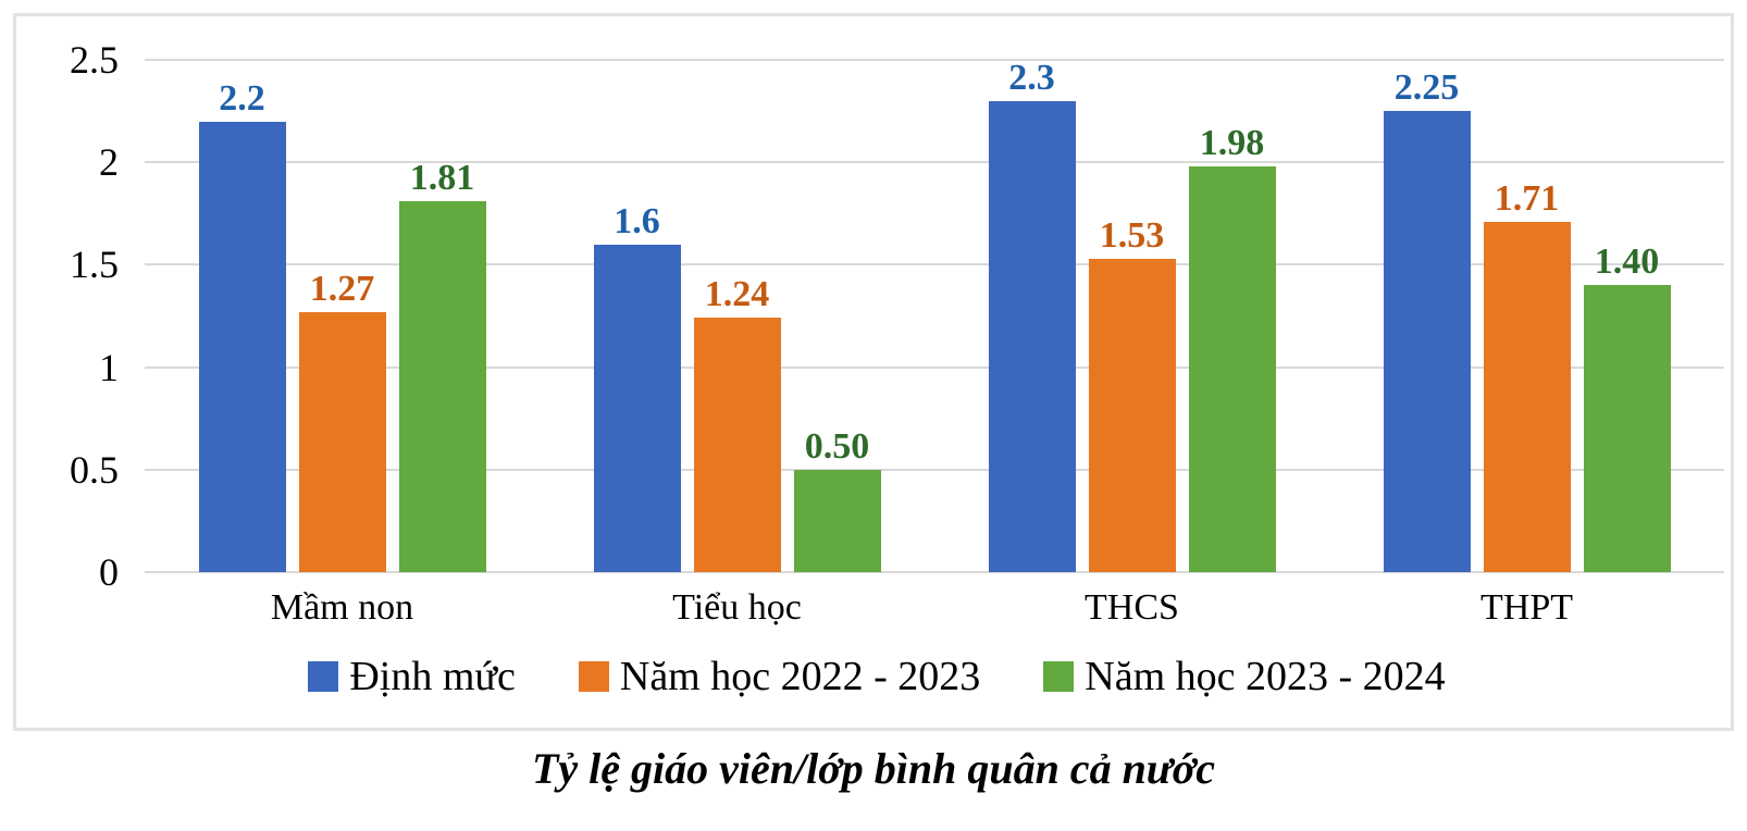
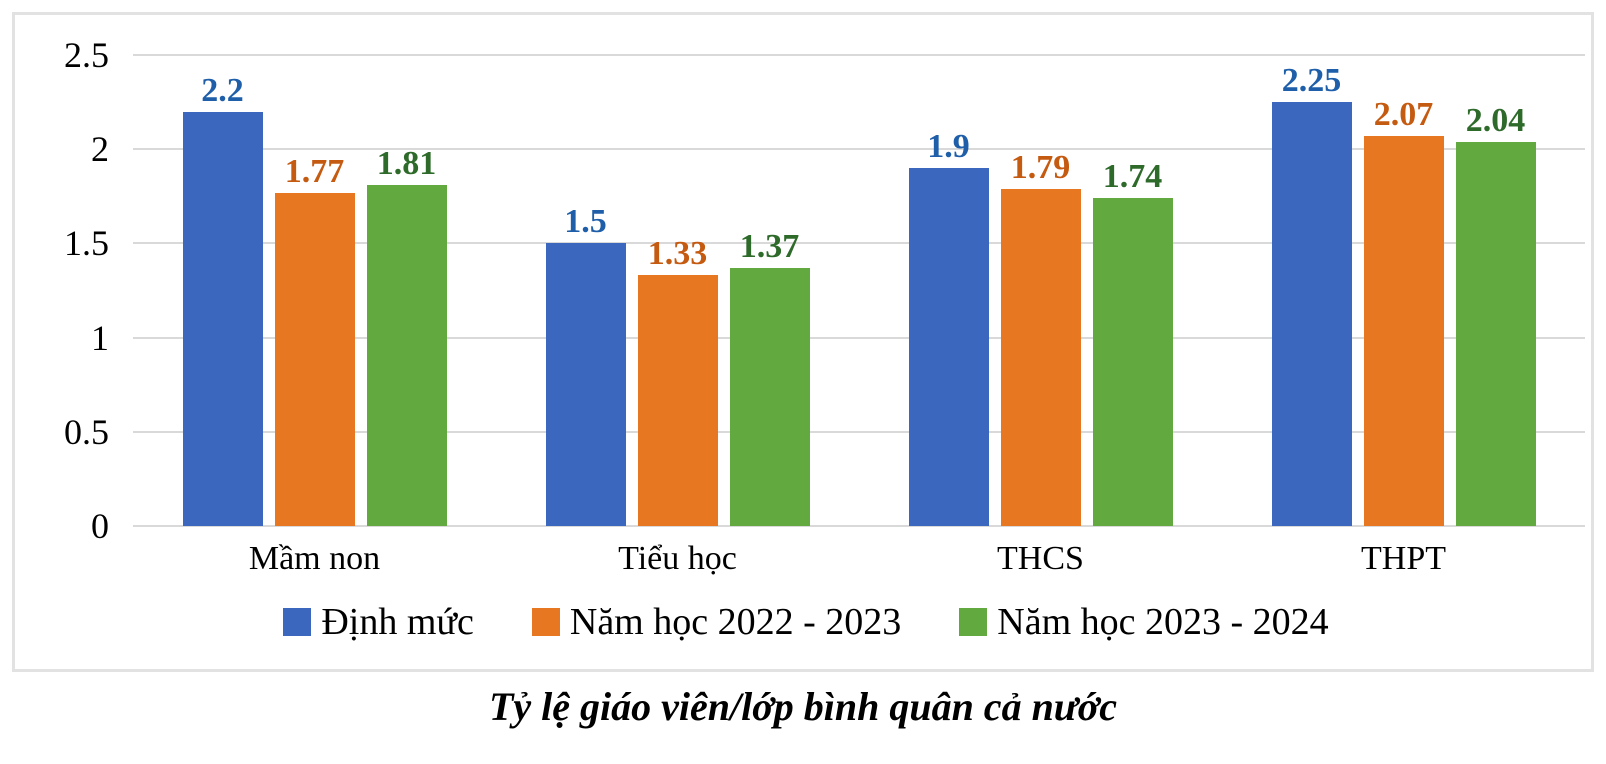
Năm học 2022 - 2023/Mầm non: 1.27 -> 1.77
Định mức/Tiểu học: 1.6 -> 1.5
Năm học 2022 - 2023/Tiểu học: 1.24 -> 1.33
Năm học 2023 - 2024/Tiểu học: 0.50 -> 1.37
Định mức/THCS: 2.3 -> 1.9
Năm học 2022 - 2023/THCS: 1.53 -> 1.79
Năm học 2023 - 2024/THCS: 1.98 -> 1.74
Năm học 2022 - 2023/THPT: 1.71 -> 2.07
Năm học 2023 - 2024/THPT: 1.40 -> 2.04
